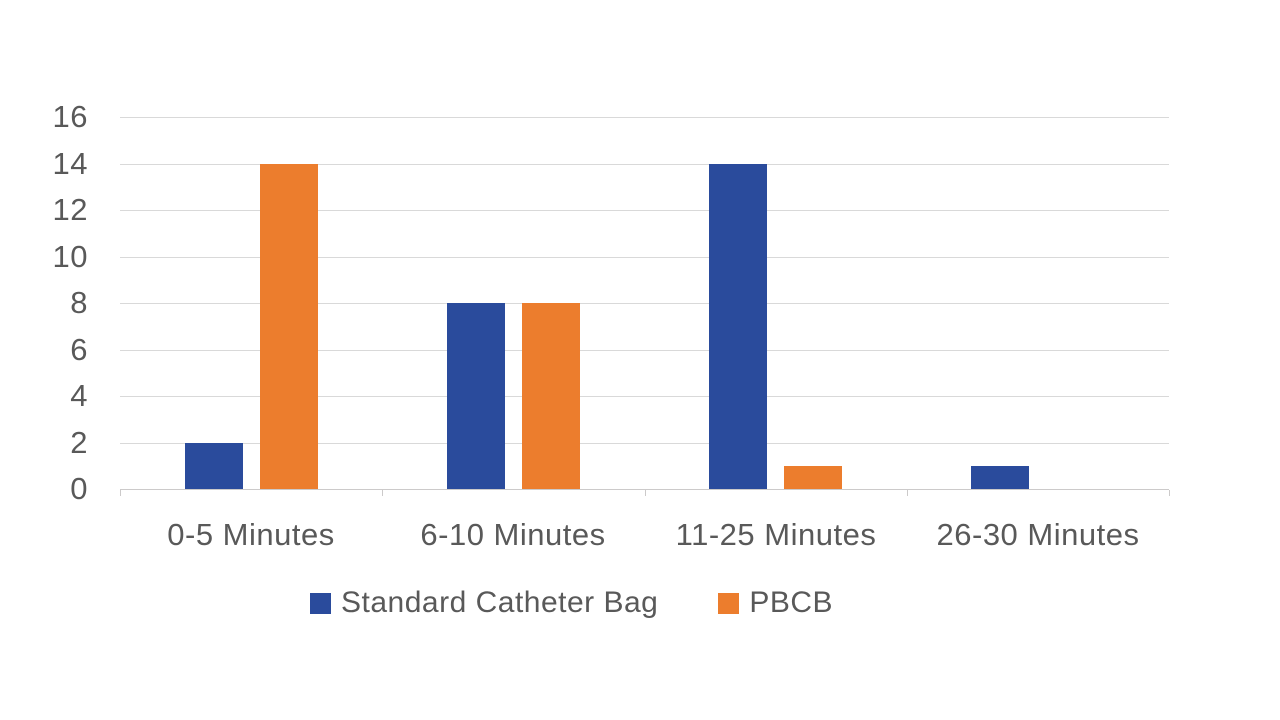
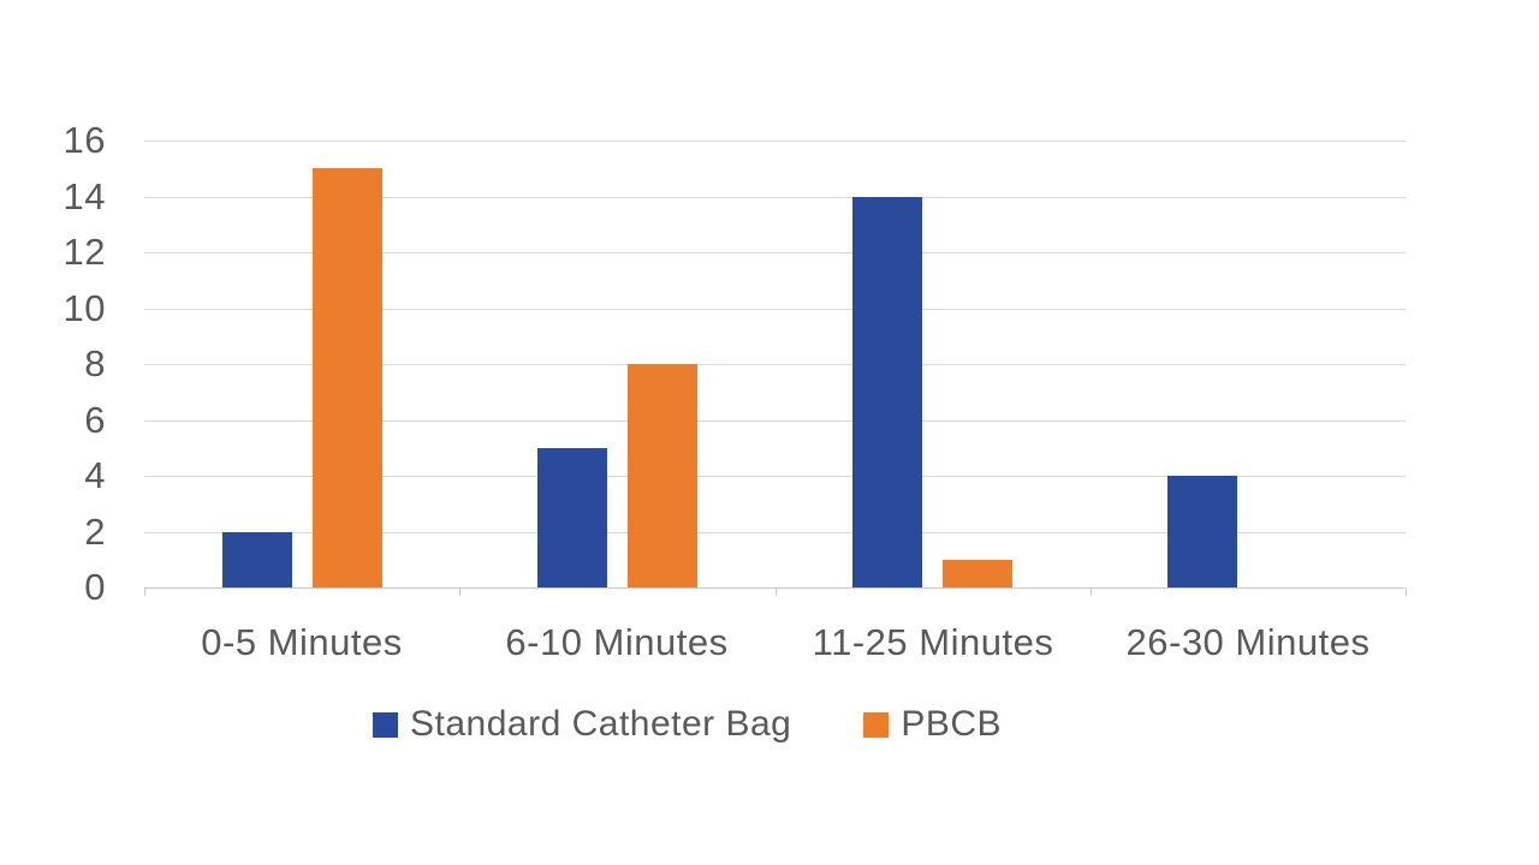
PBCB/0-5 Minutes: 14 -> 15
Standard Catheter Bag/6-10 Minutes: 8 -> 5
Standard Catheter Bag/26-30 Minutes: 1 -> 4
